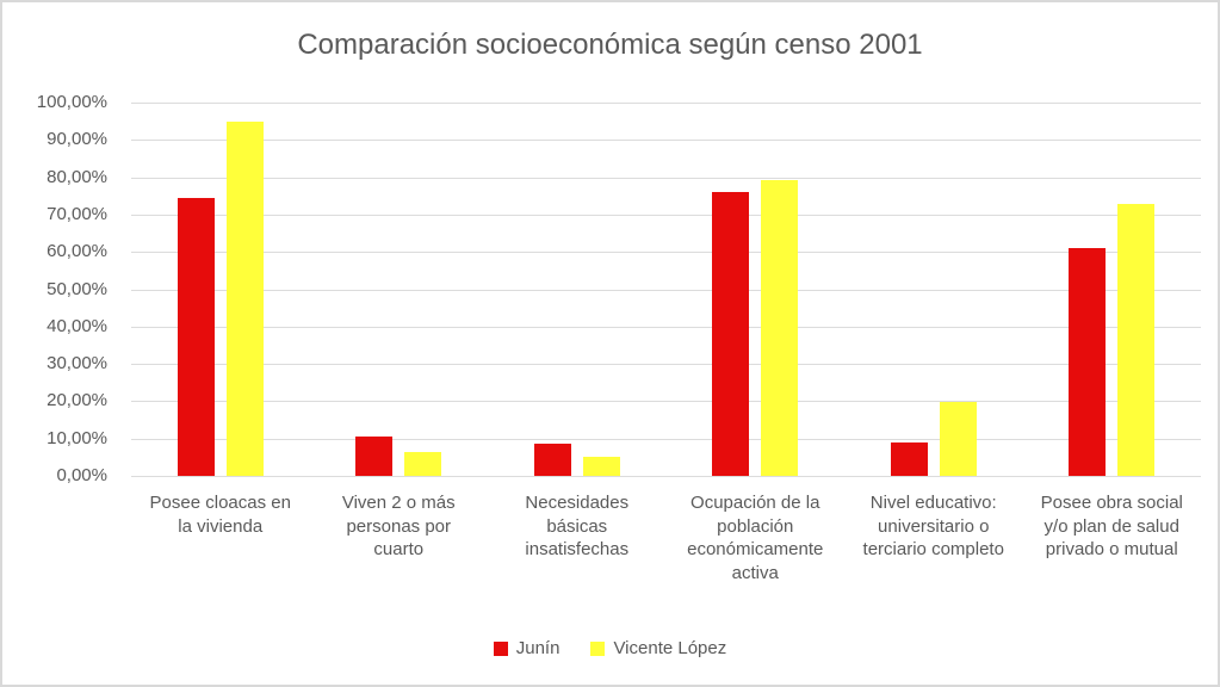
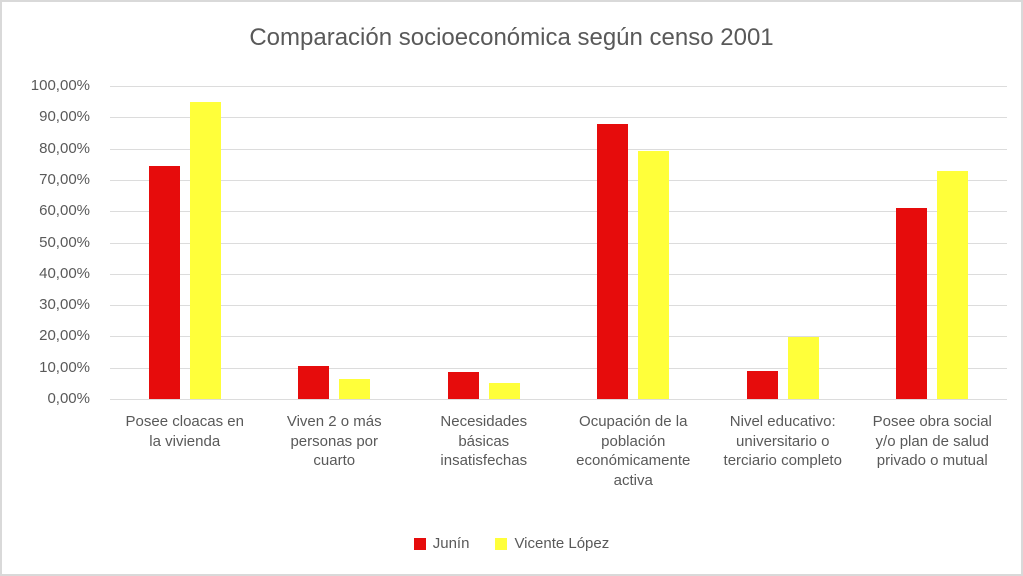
Junín/Ocupación de la población económicamente activa: 76% -> 88%
